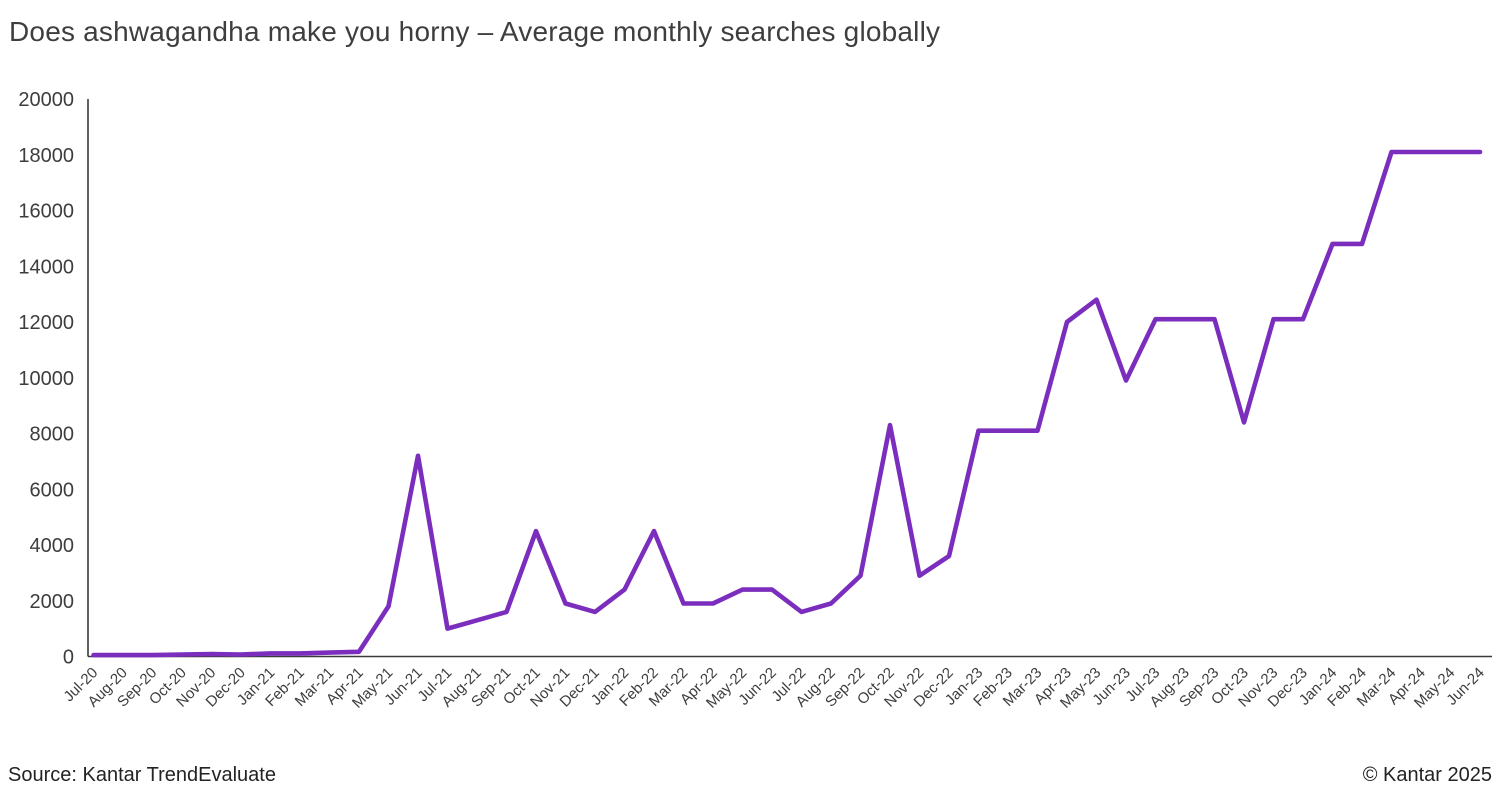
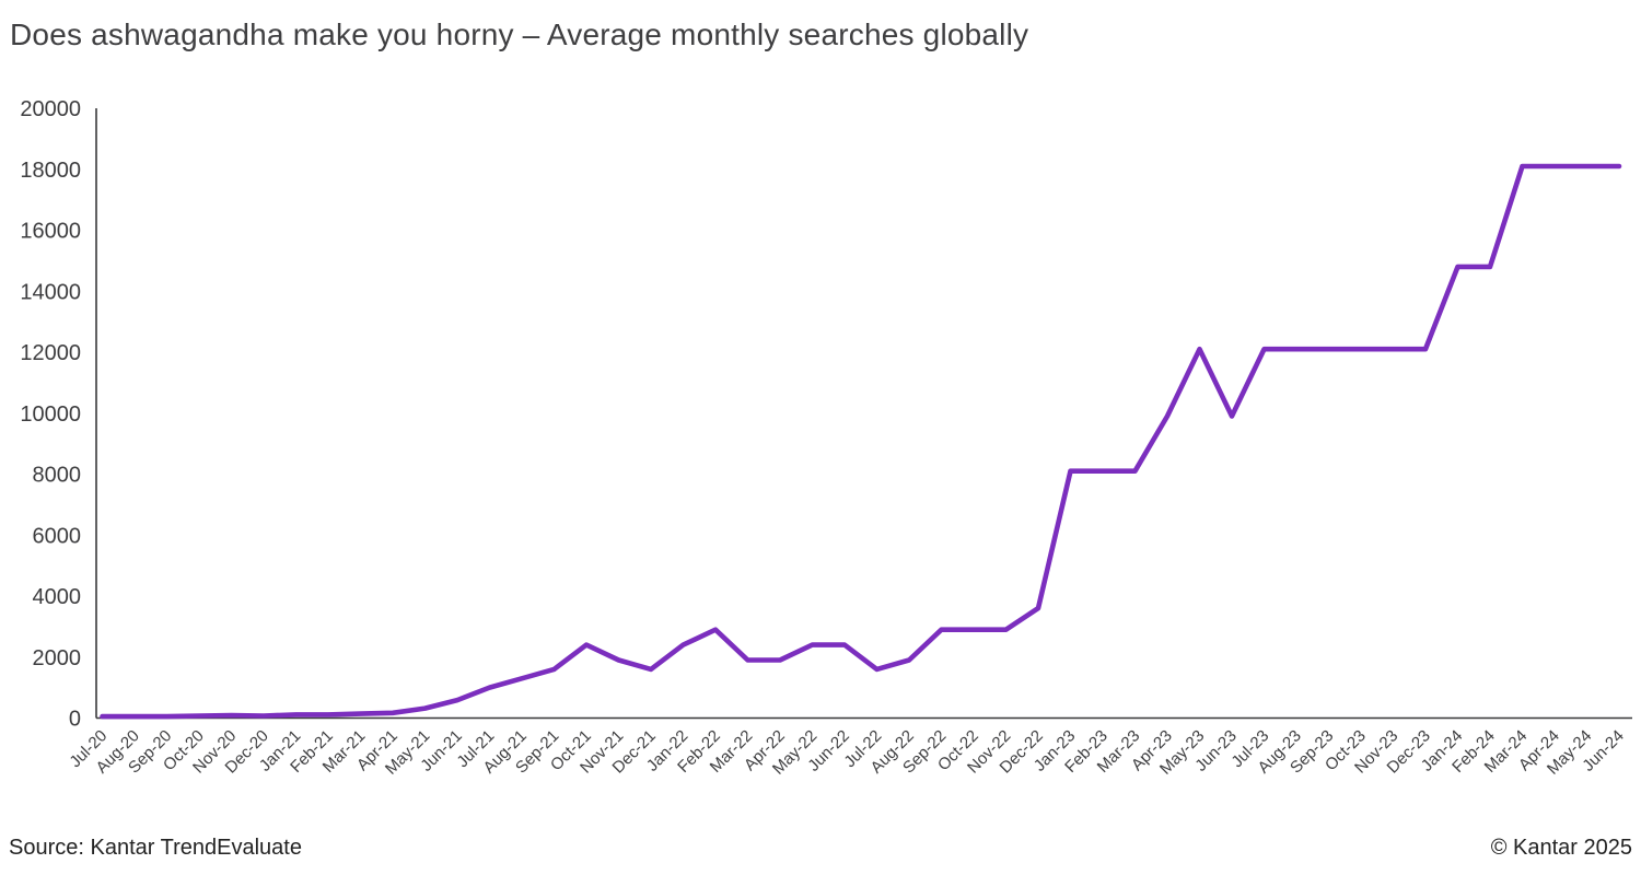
May-21: 1800 -> 300
Jun-21: 7200 -> 600
Oct-21: 4500 -> 2400
Feb-22: 4500 -> 2900
Oct-22: 8300 -> 2900
Apr-23: 12000 -> 9900
May-23: 12800 -> 12100
Oct-23: 8400 -> 12100
